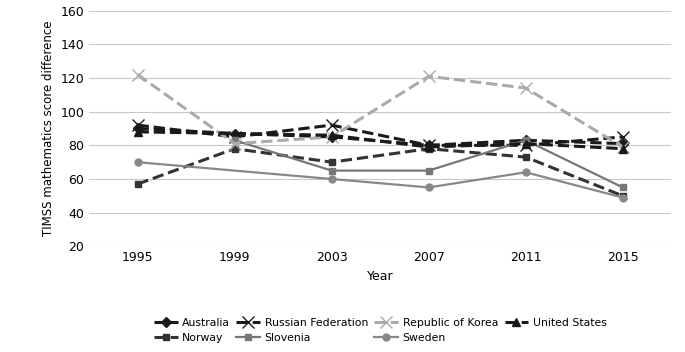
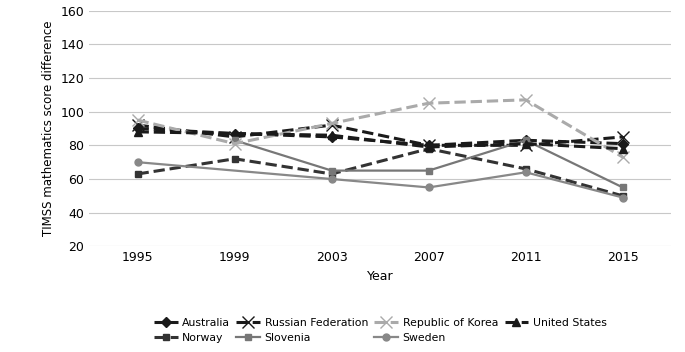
Norway/1995: 57 -> 63
Republic of Korea/1995: 122 -> 95
Norway/1999: 78 -> 72
Norway/2003: 70 -> 63
Republic of Korea/2003: 85 -> 93
Republic of Korea/2007: 121 -> 105
Norway/2011: 73 -> 66
Republic of Korea/2011: 114 -> 107
Republic of Korea/2015: 79 -> 73
